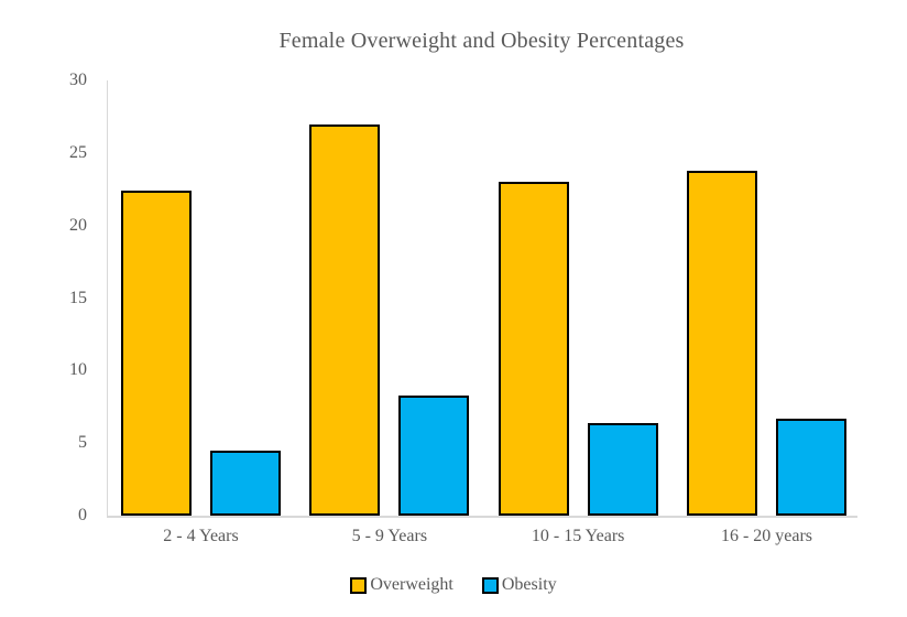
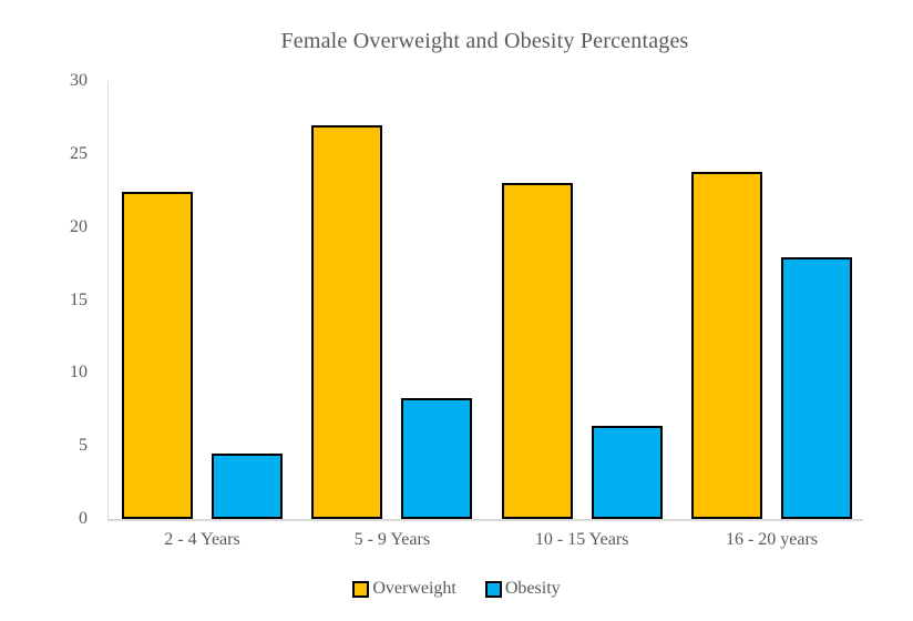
Obesity/16 - 20 years: 6.7 -> 17.9
